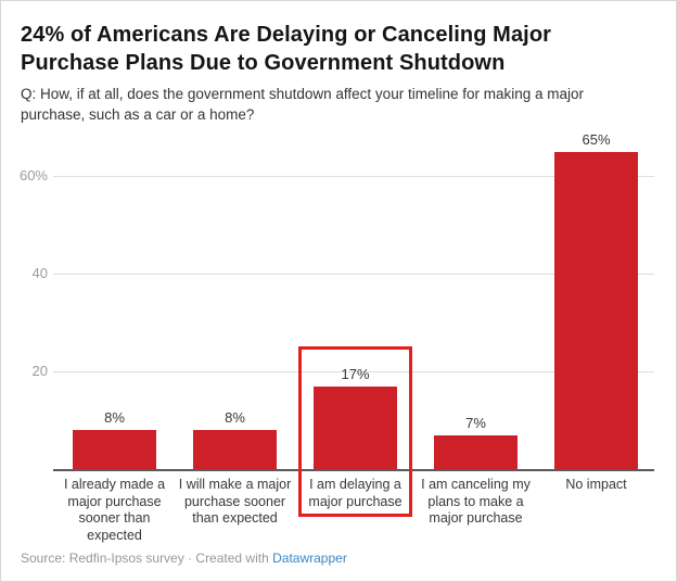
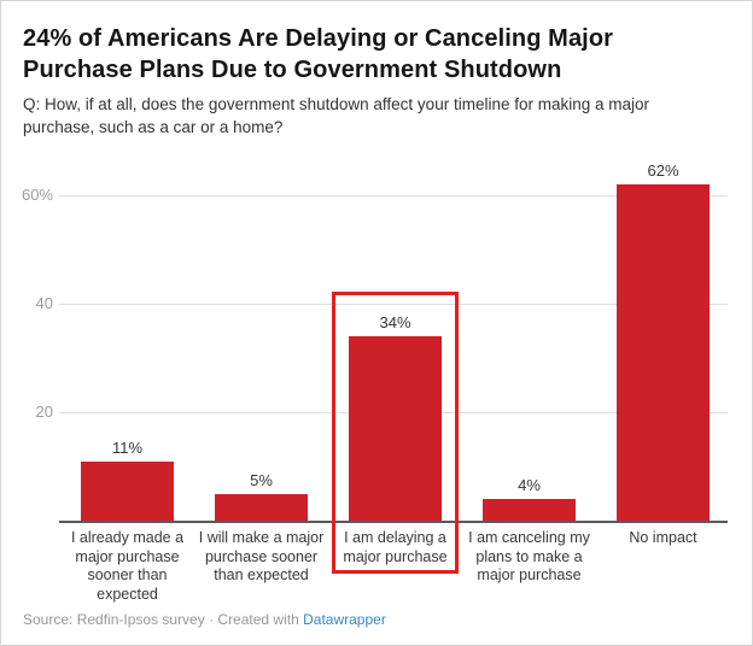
I already made a major purchase sooner than expected: 8% -> 11%
I will make a major purchase sooner than expected: 8% -> 5%
I am delaying a major purchase: 17% -> 34%
I am canceling my plans to make a major purchase: 7% -> 4%
No impact: 65% -> 62%
